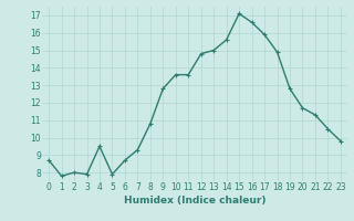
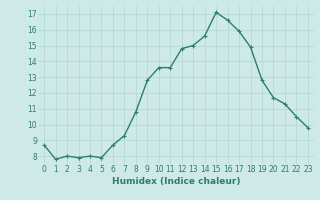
4: 9.5 -> 8.0
